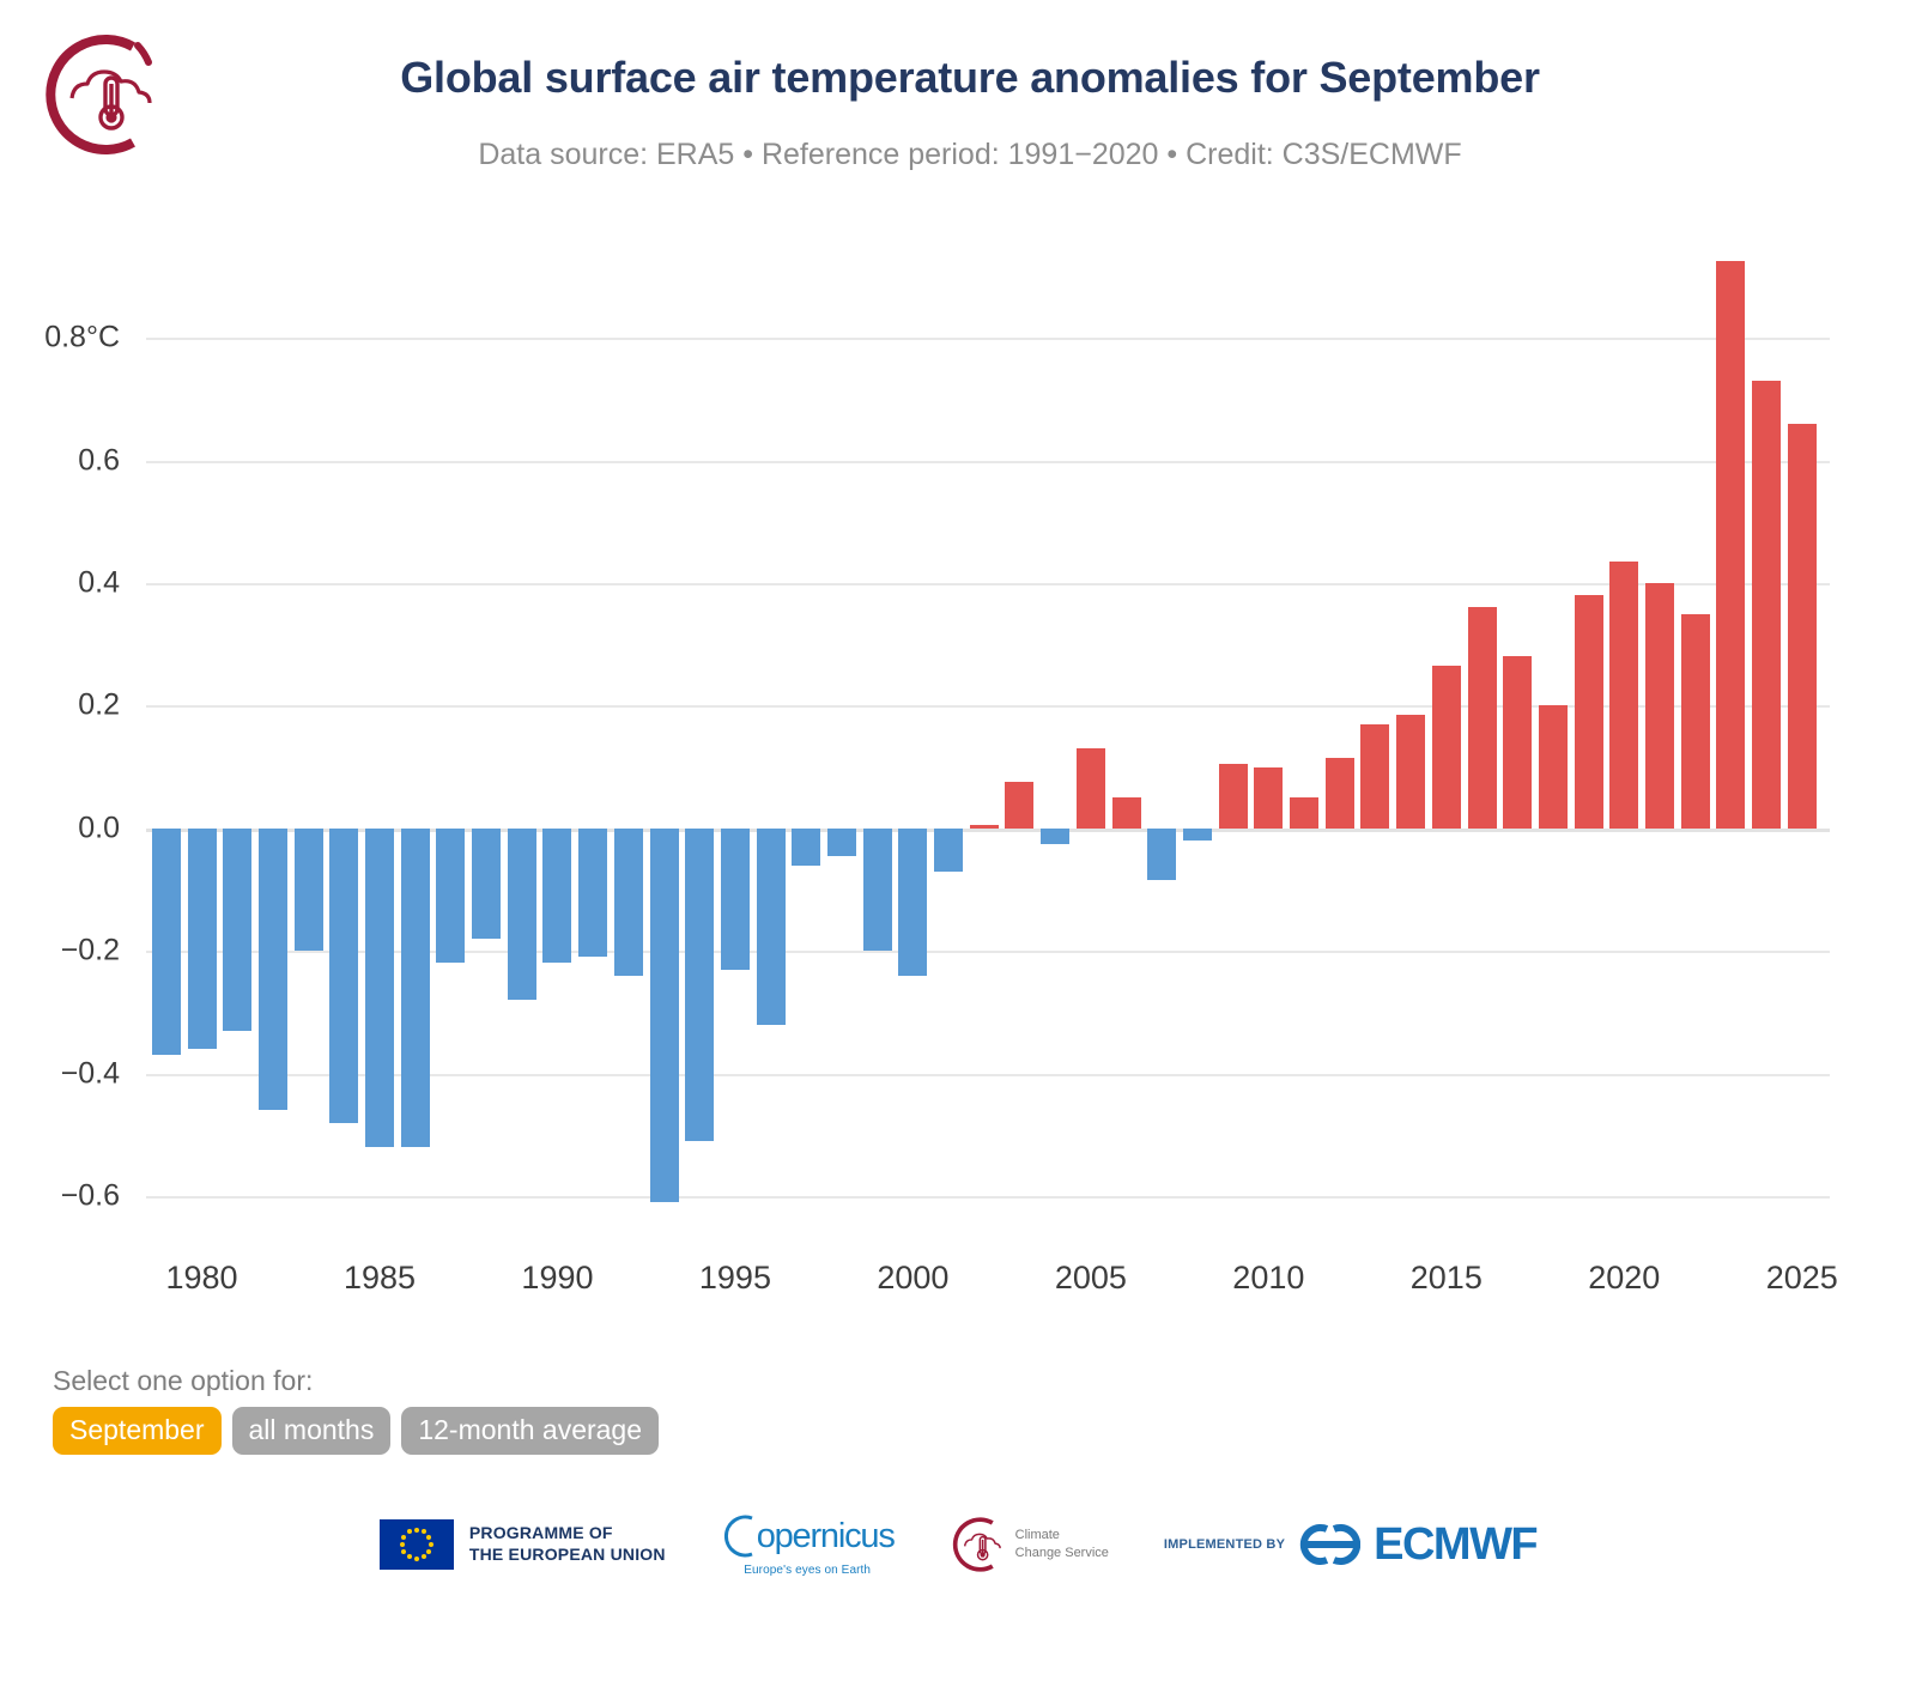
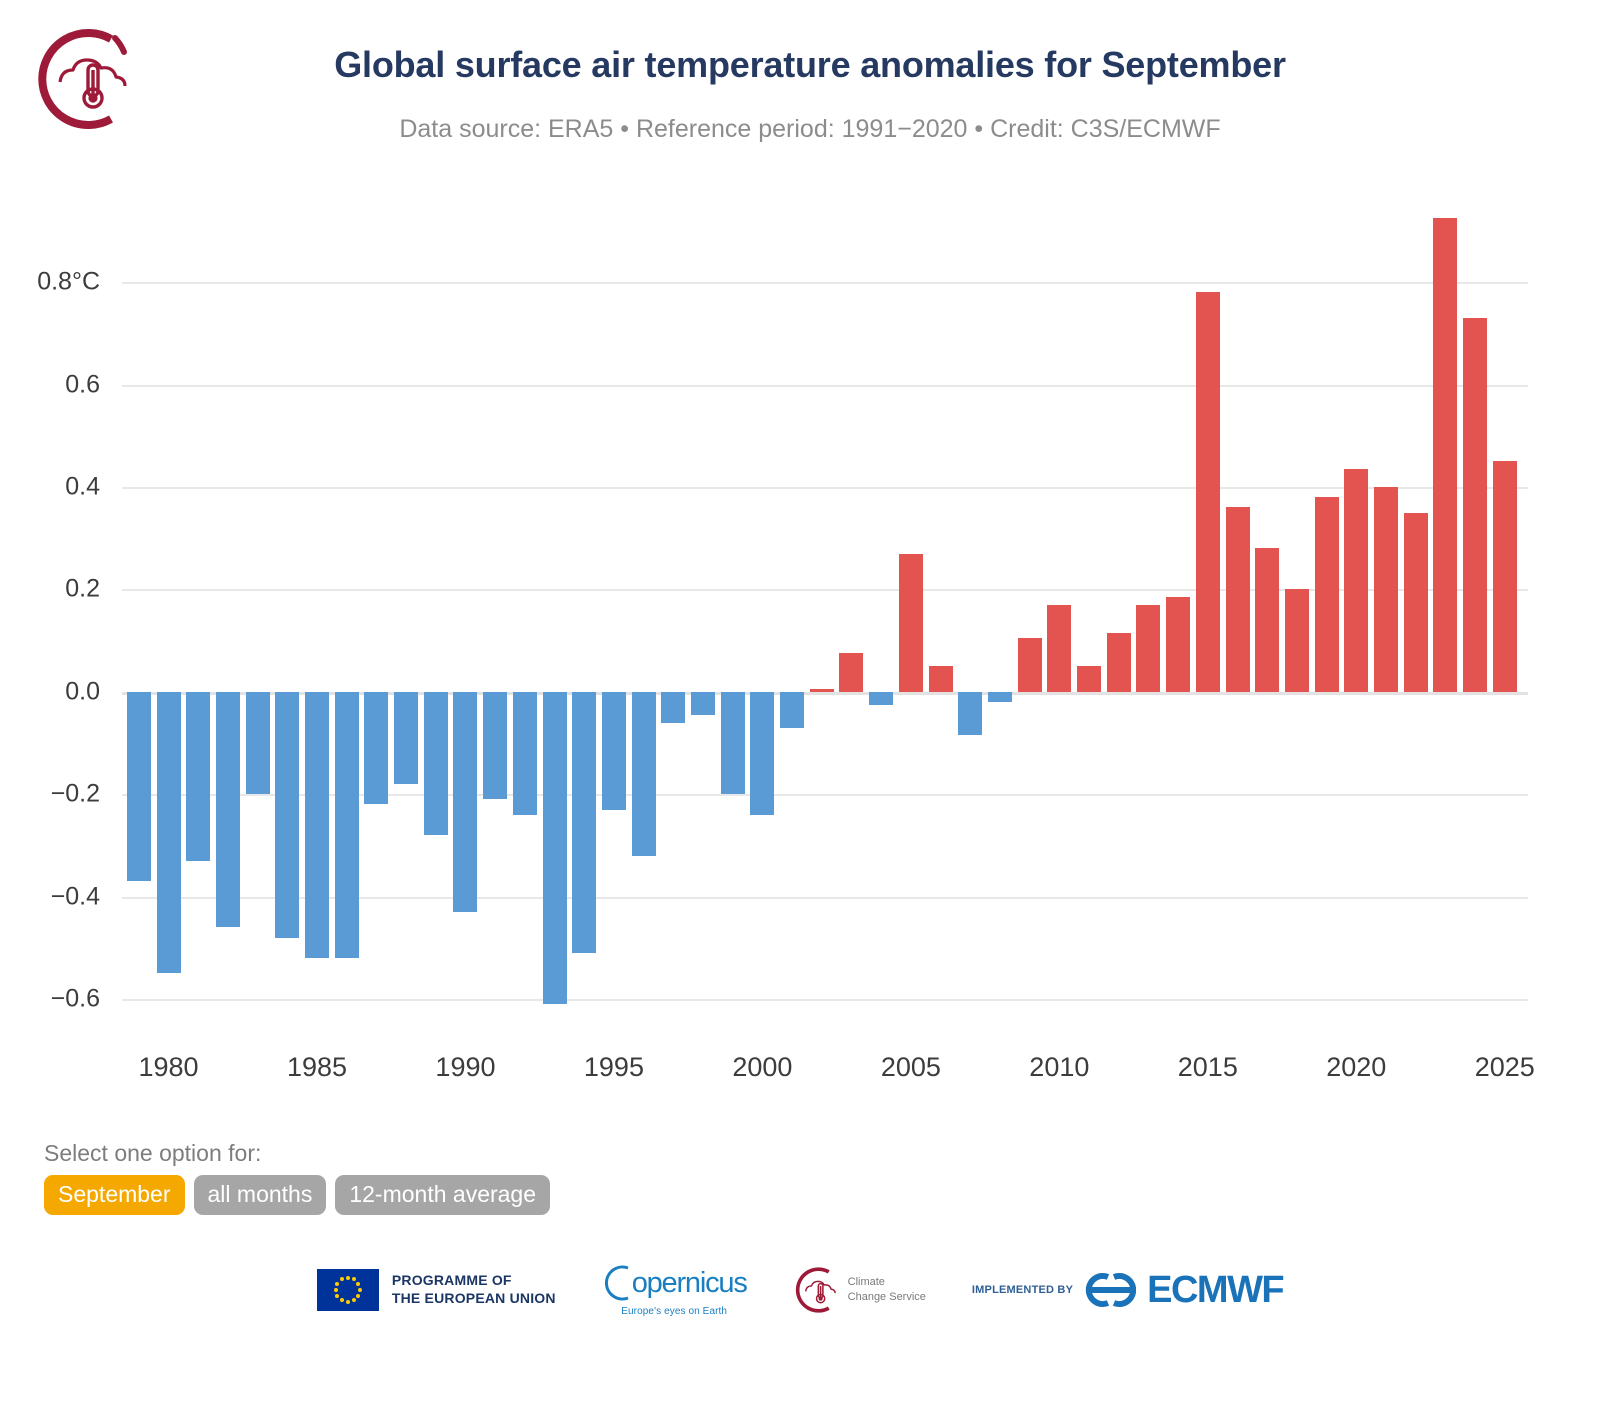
1980: -0.36 -> -0.55
1990: -0.22 -> -0.43
2005: 0.13 -> 0.27
2010: 0.10 -> 0.17
2015: 0.27 -> 0.78
2025: 0.66 -> 0.45
